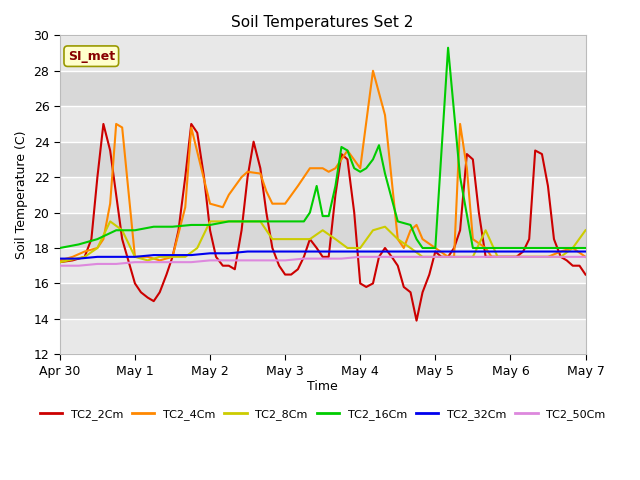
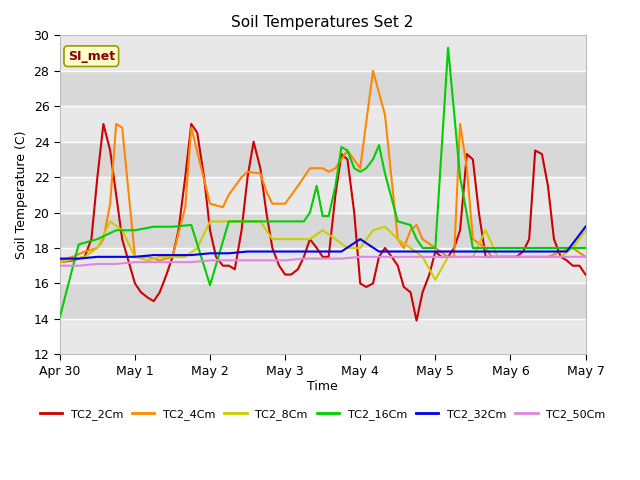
TC2_16Cm/Apr 30: 18.0 -> 14.1
TC2_16Cm/May 2: 19.3 -> 15.9
TC2_32Cm/May 4: 17.8 -> 18.5
TC2_8Cm/May 5: 17.5 -> 16.2
TC2_32Cm/May 7: 17.8 -> 19.2
